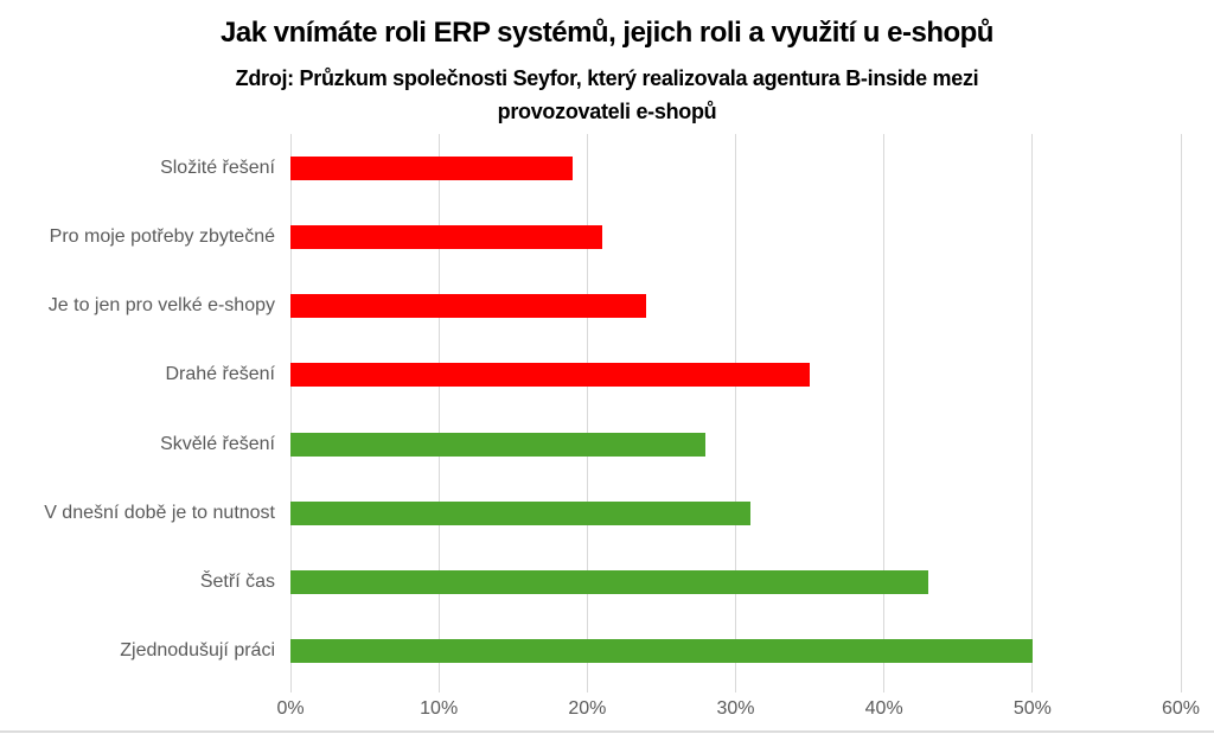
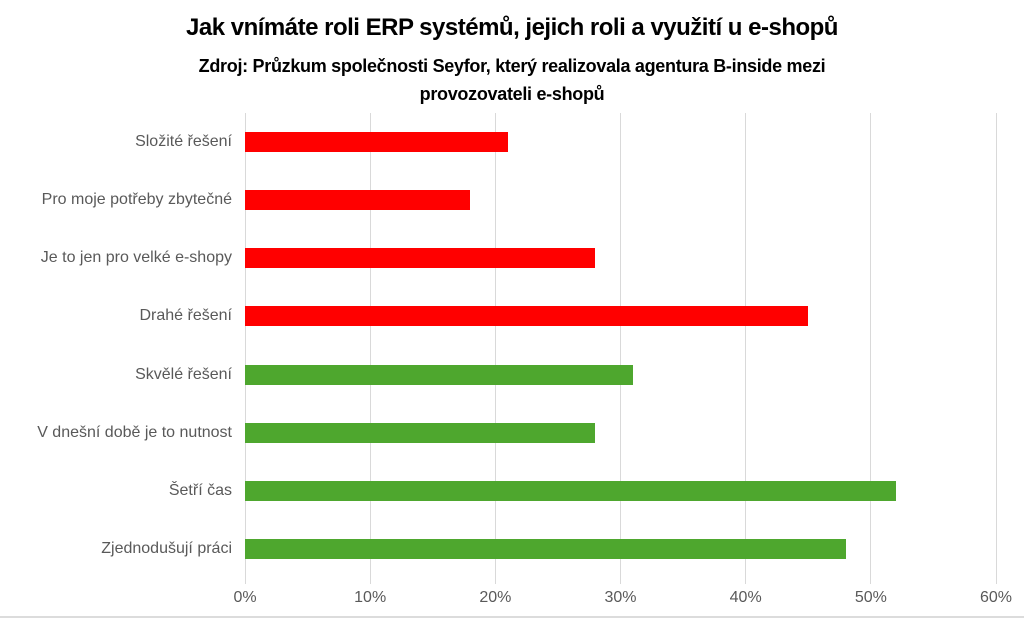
Složité řešení: 19% -> 21%
Pro moje potřeby zbytečné: 21% -> 18%
Je to jen pro velké e-shopy: 24% -> 28%
Drahé řešení: 35% -> 45%
Skvělé řešení: 28% -> 31%
V dnešní době je to nutnost: 31% -> 28%
Šetří čas: 43% -> 52%
Zjednodušují práci: 50% -> 48%
